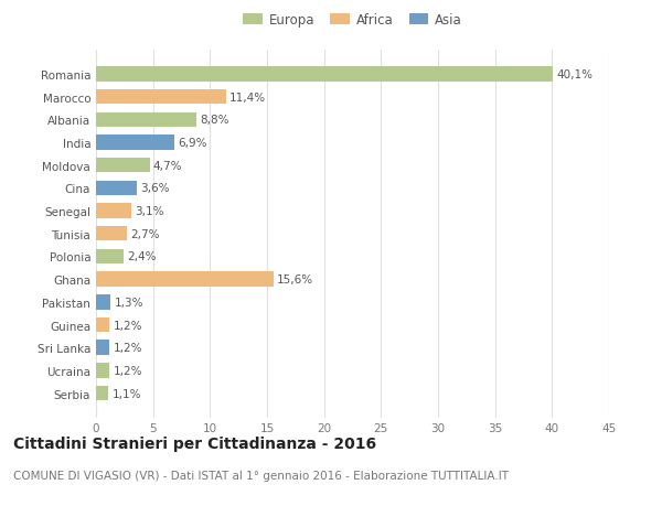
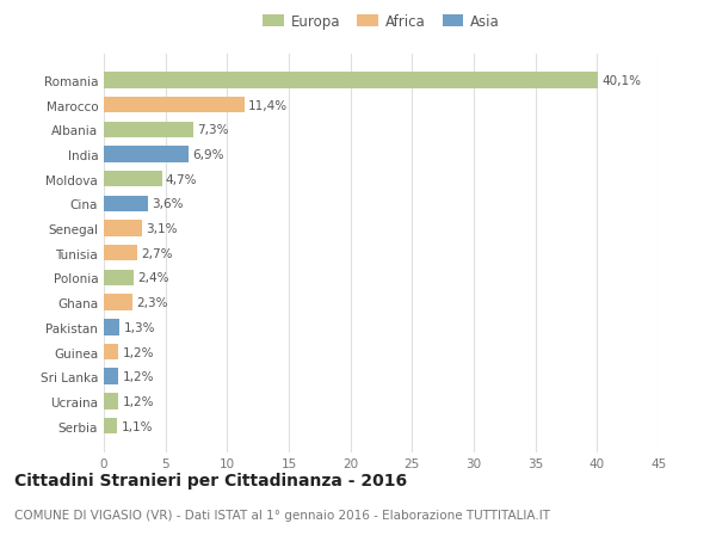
Albania: 8,8% -> 7,3%
Ghana: 15,6% -> 2,3%
